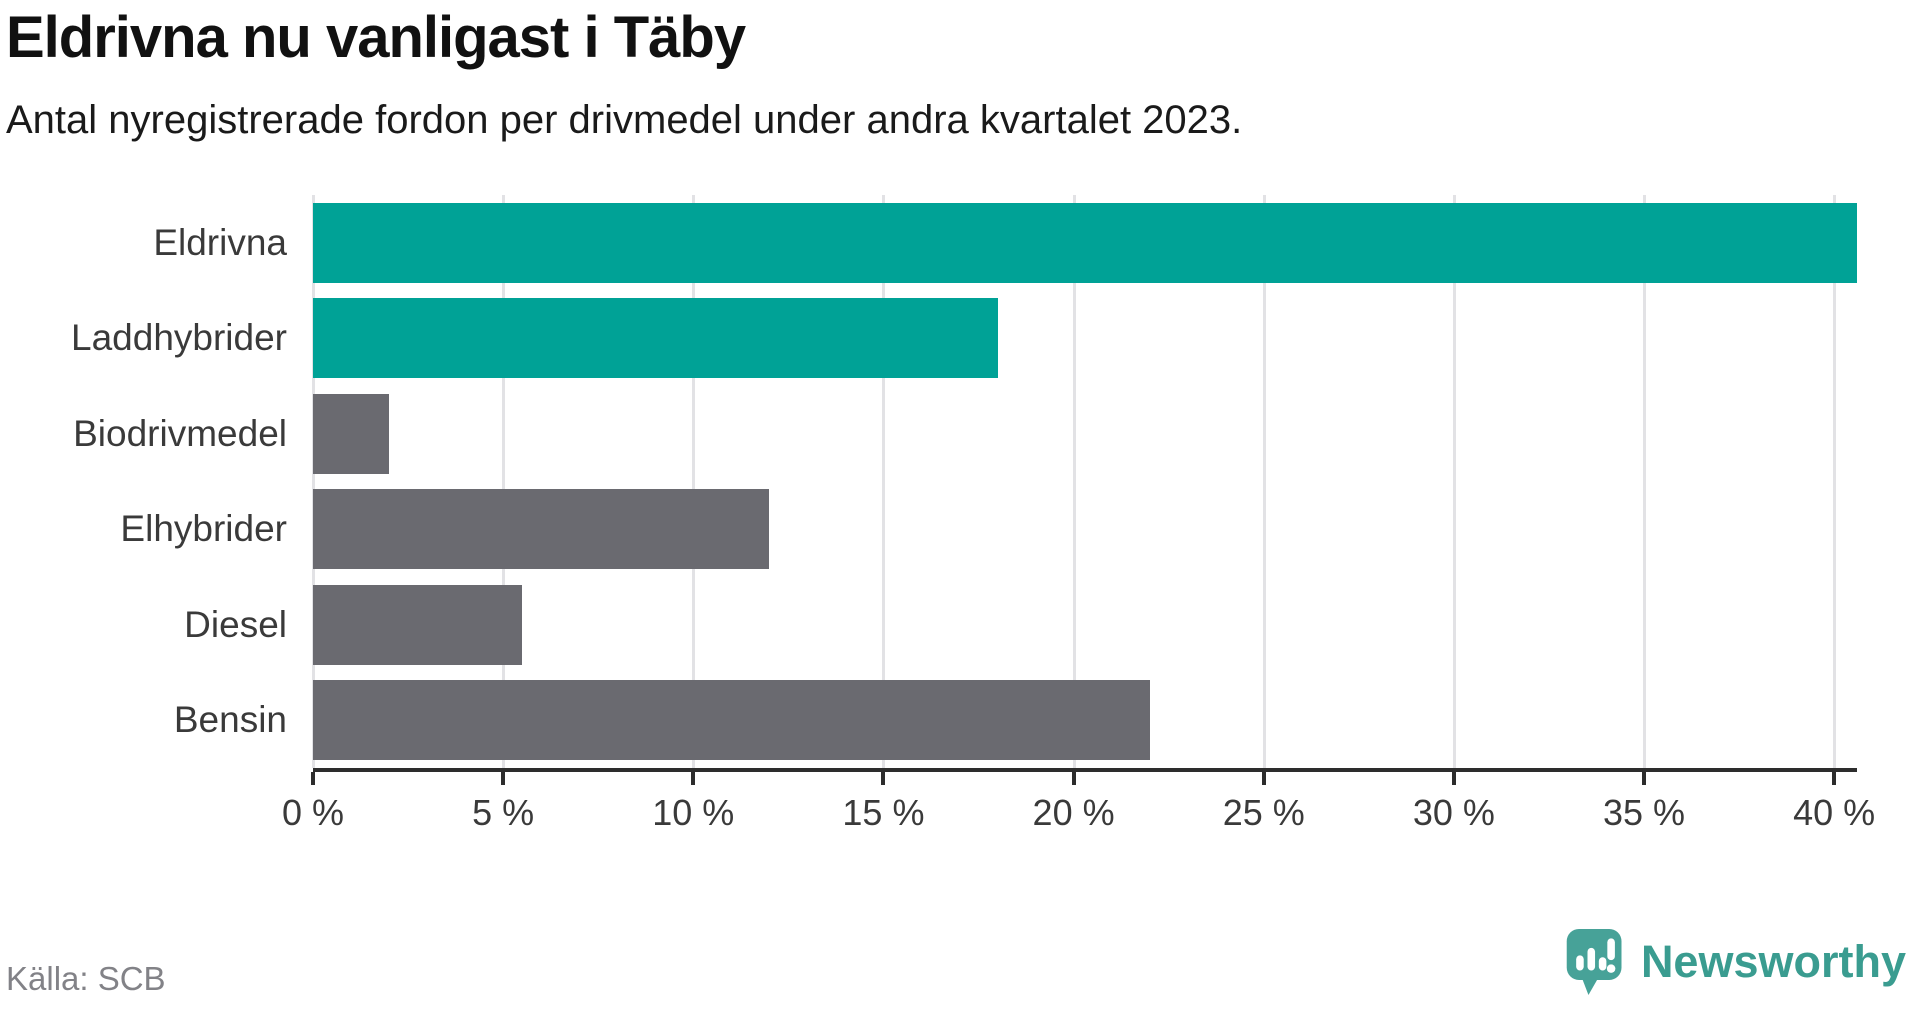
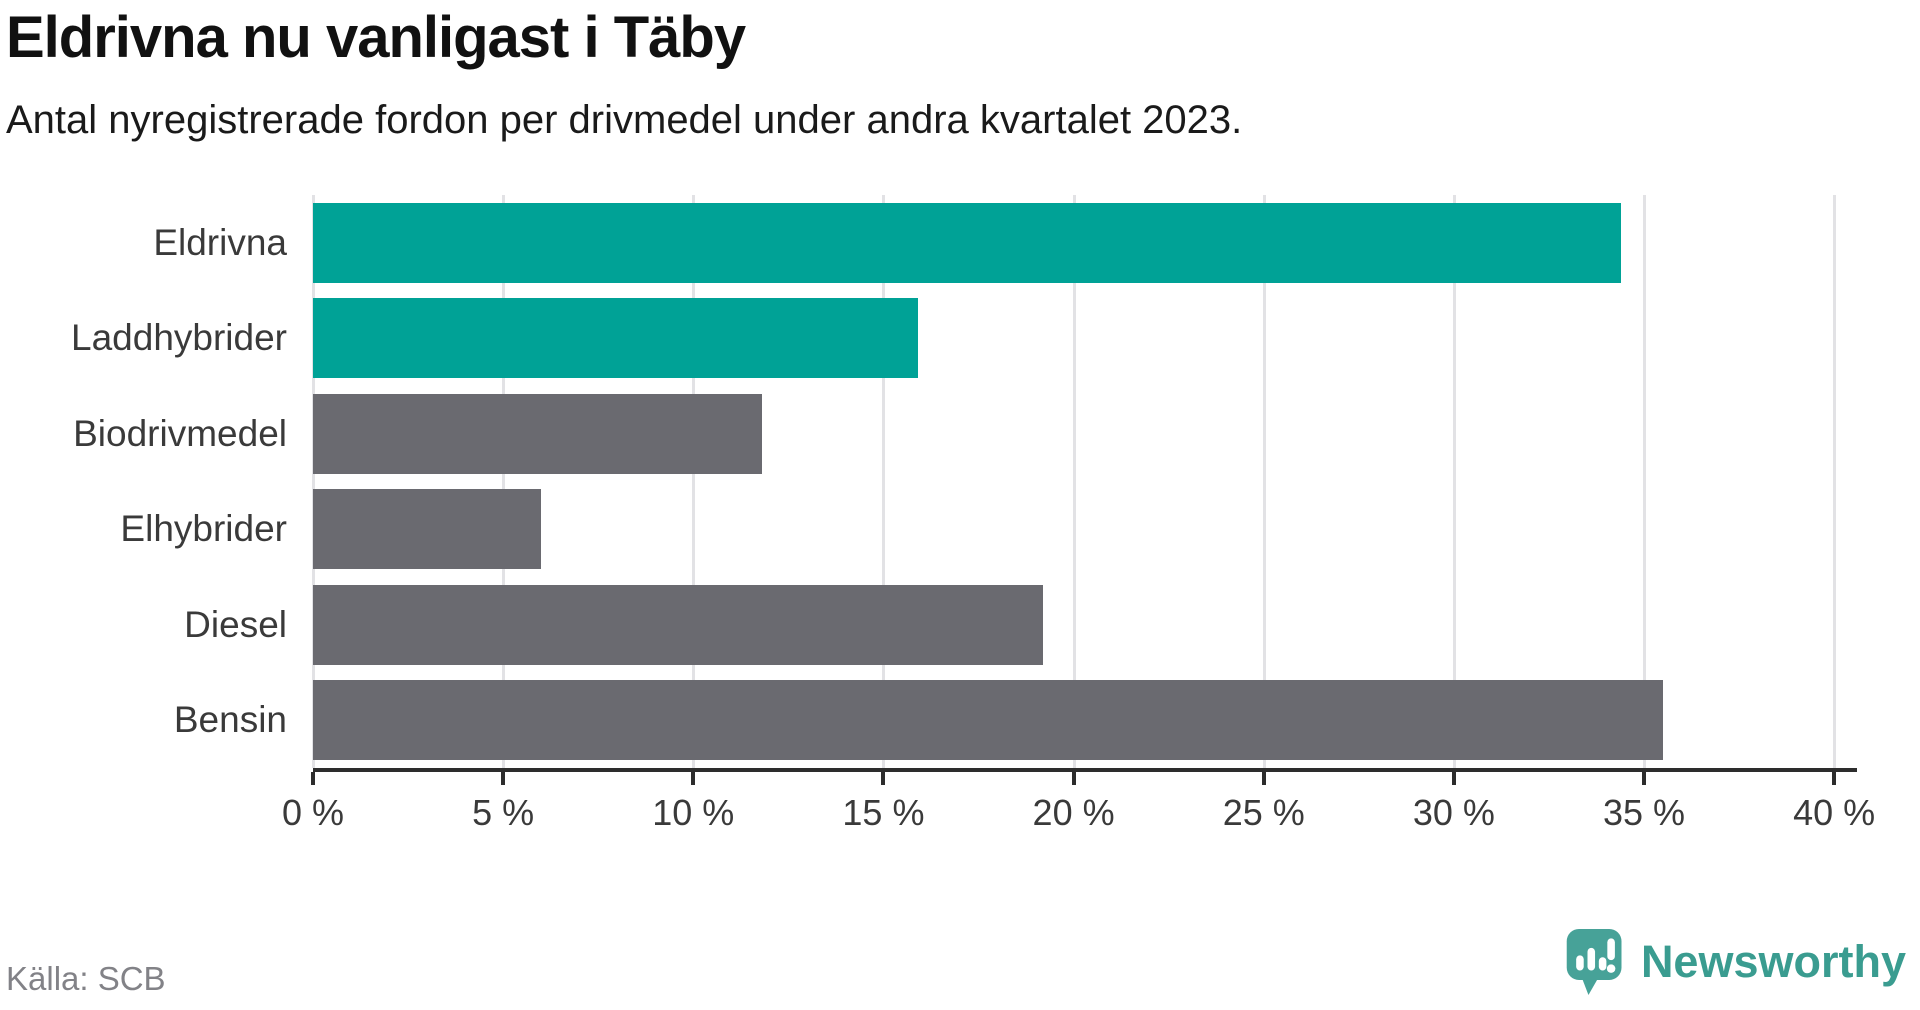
Eldrivna: 40.6% -> 34.4%
Laddhybrider: 18.0% -> 15.9%
Biodrivmedel: 2.0% -> 11.8%
Elhybrider: 12.0% -> 6.0%
Diesel: 5.5% -> 19.2%
Bensin: 22.0% -> 35.5%
